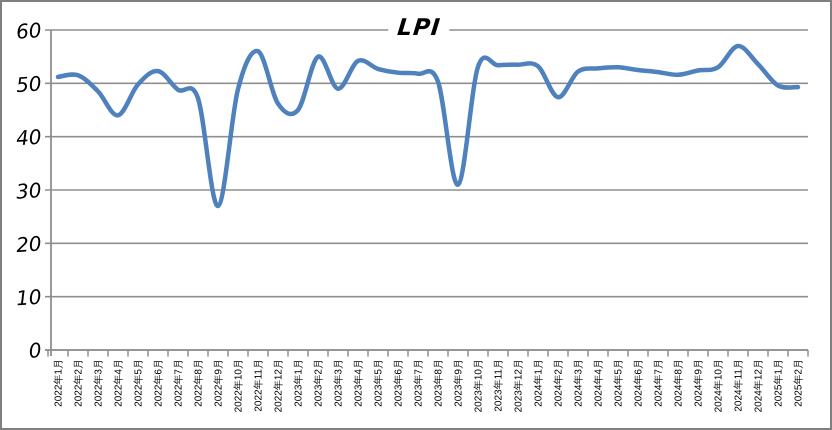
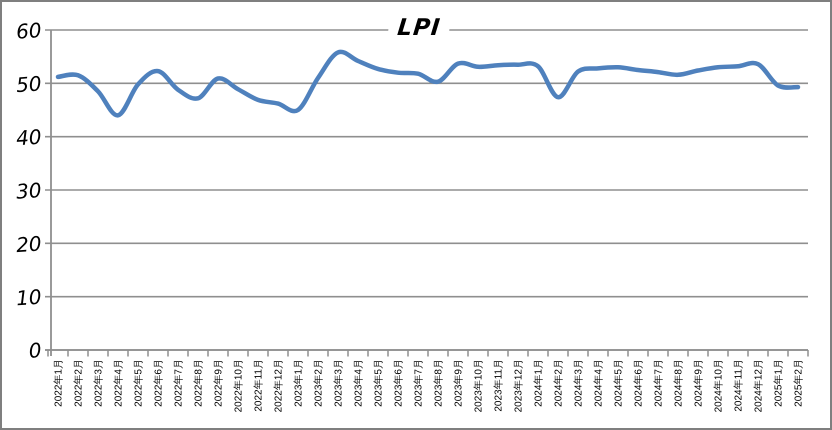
2022年9月: 27 -> 51
2022年11月: 56 -> 47
2023年2月: 55 -> 51
2023年3月: 49 -> 56
2023年9月: 31 -> 54
2024年11月: 57 -> 53
